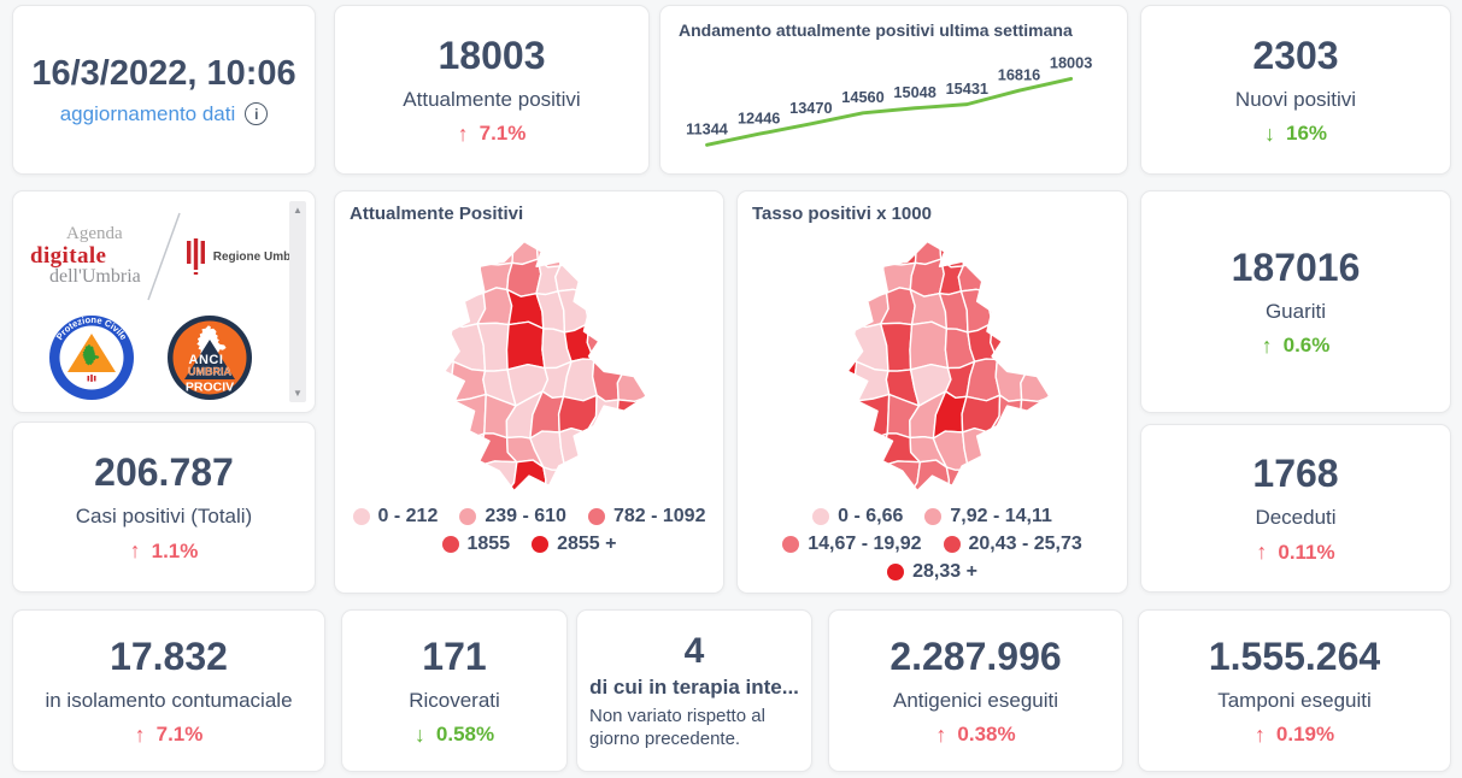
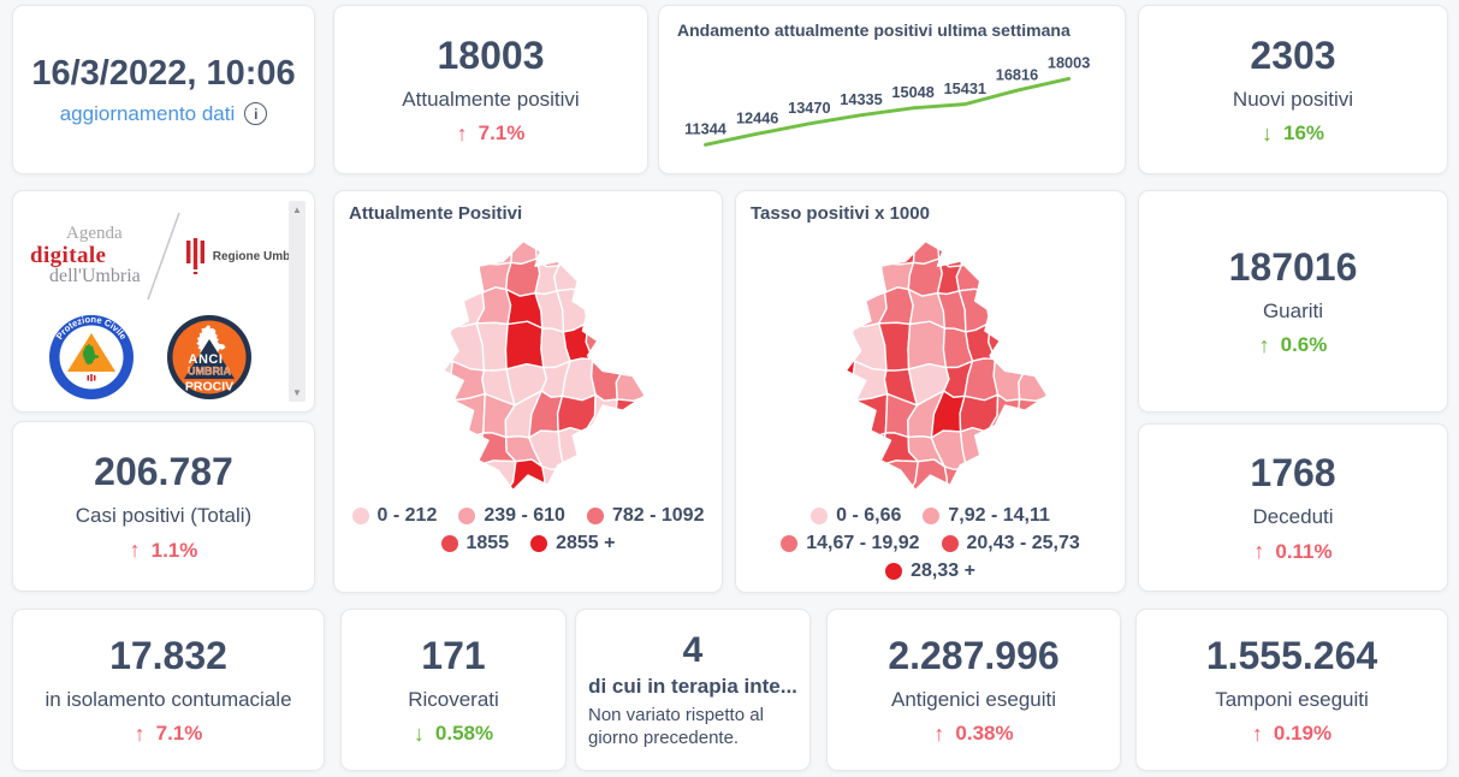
Andamento attualmente positivi ultima settimana/4: 14560 -> 14335
